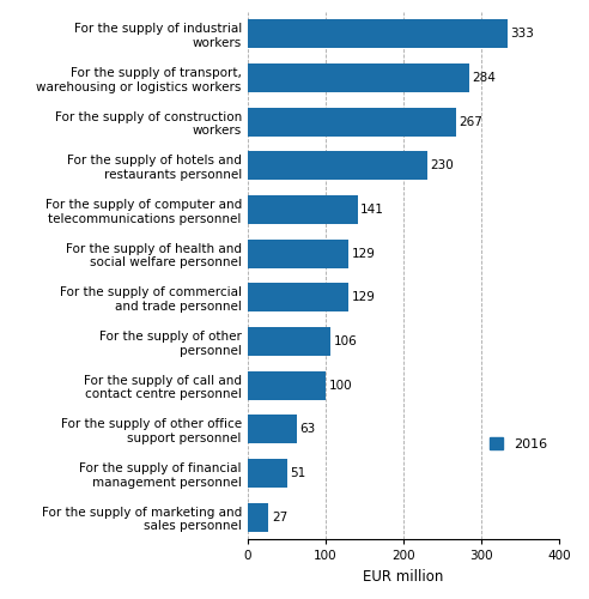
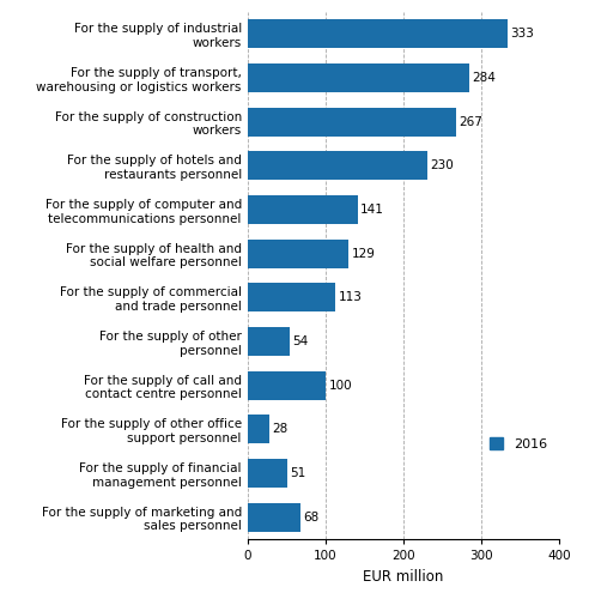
For the supply of commercial and trade personnel: 129 -> 113
For the supply of other personnel: 106 -> 54
For the supply of other office support personnel: 63 -> 28
For the supply of marketing and sales personnel: 27 -> 68
